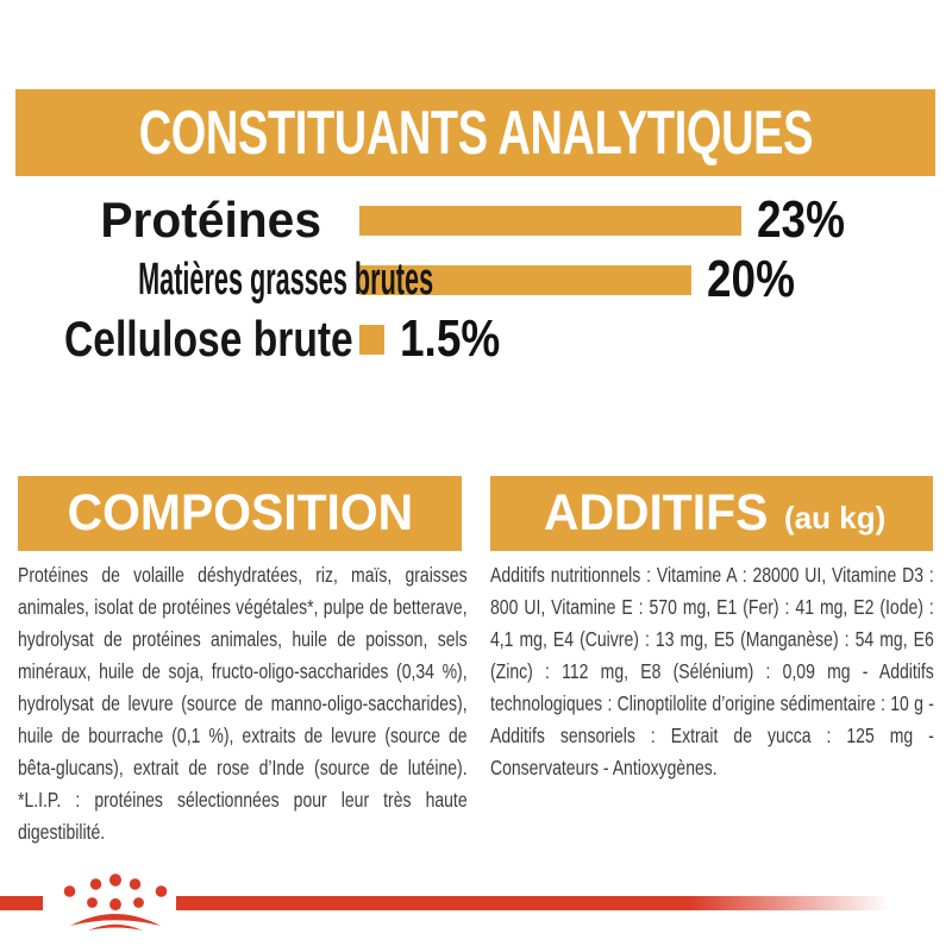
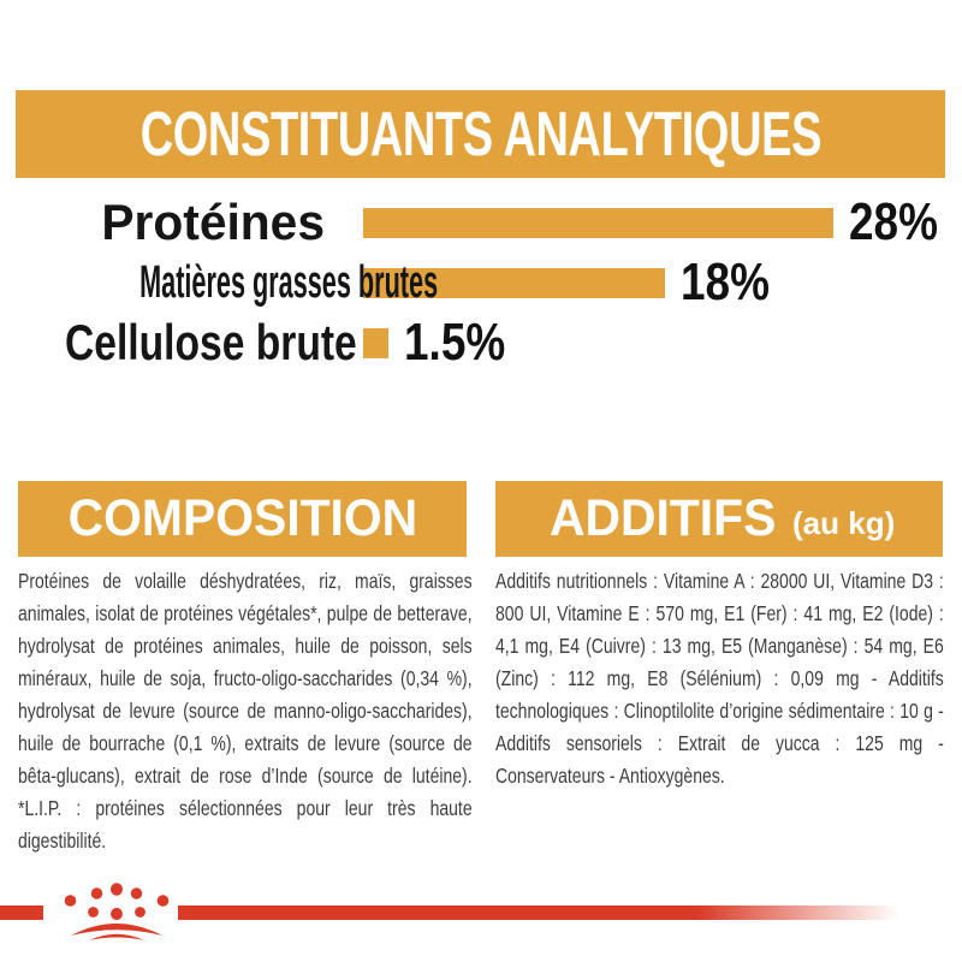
Protéines: 23% -> 28%
Matières grasses brutes: 20% -> 18%
